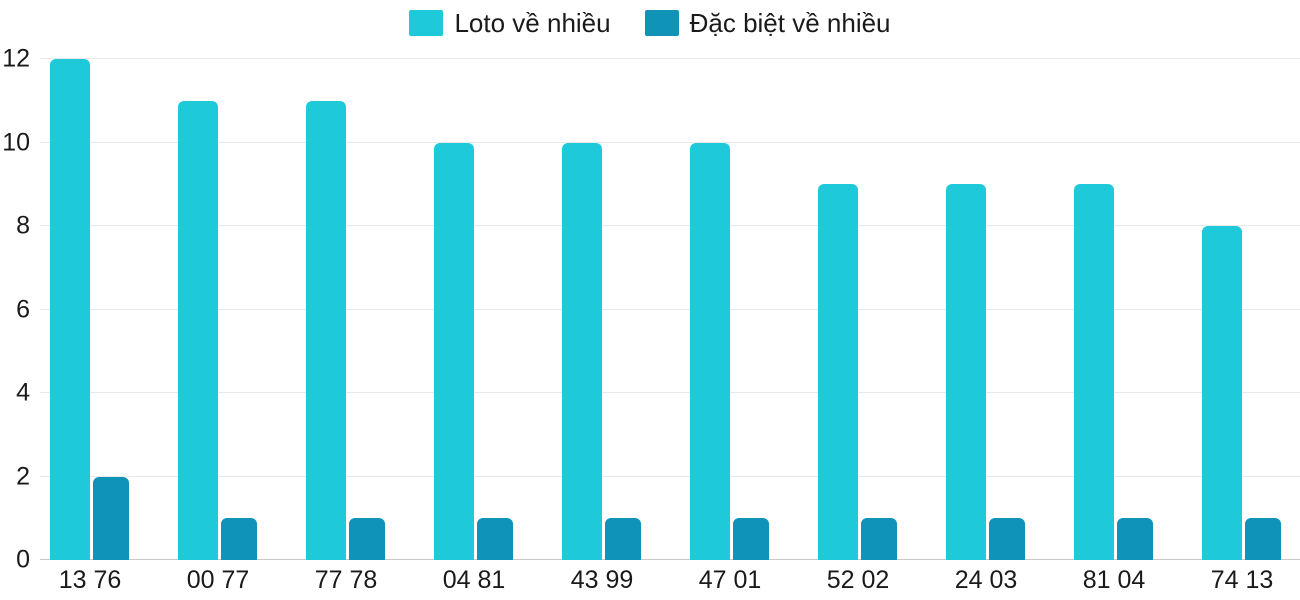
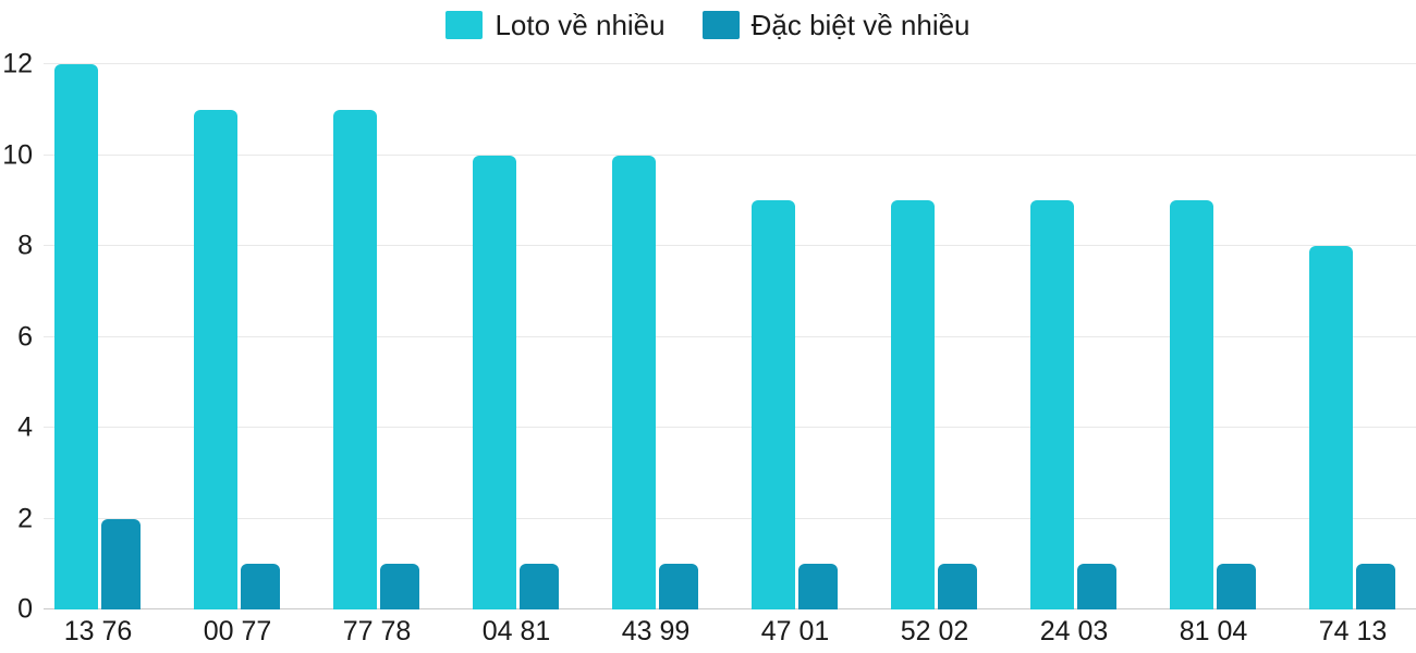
Loto về nhiều/47 01: 10 -> 9
